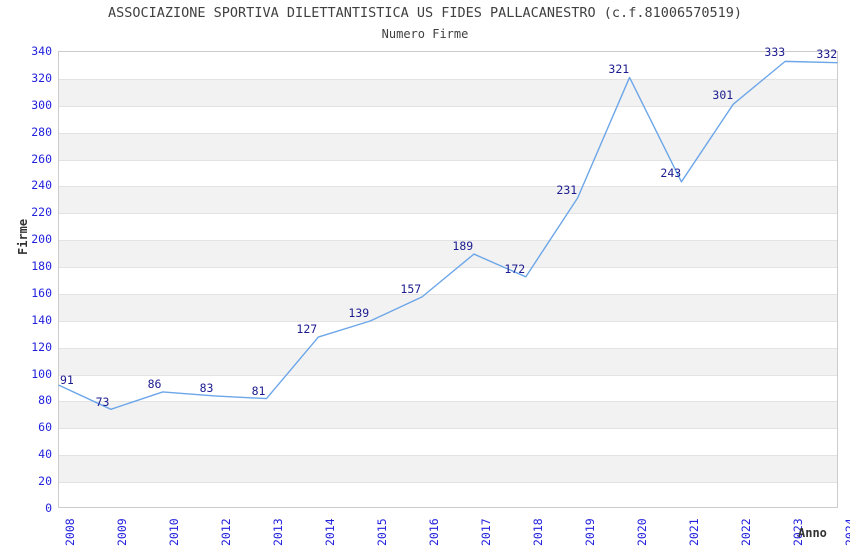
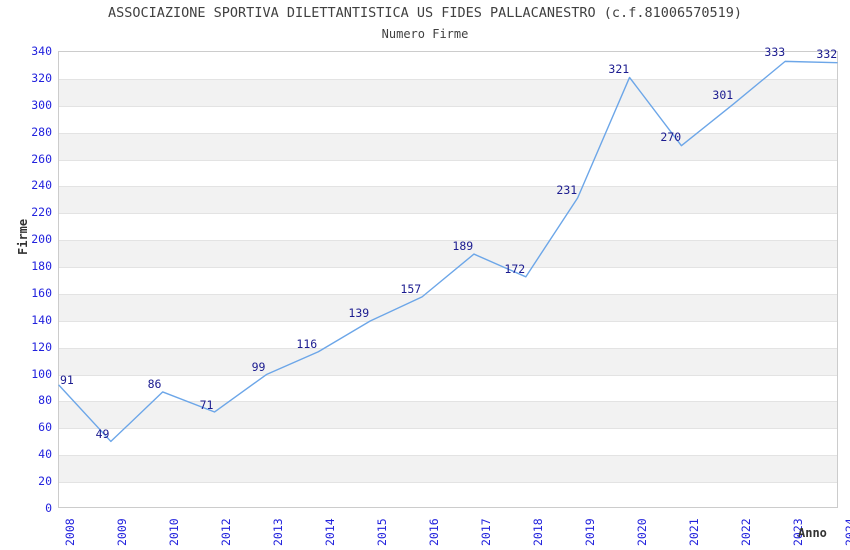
2009: 73 -> 49
2012: 83 -> 71
2013: 81 -> 99
2014: 127 -> 116
2021: 243 -> 270
